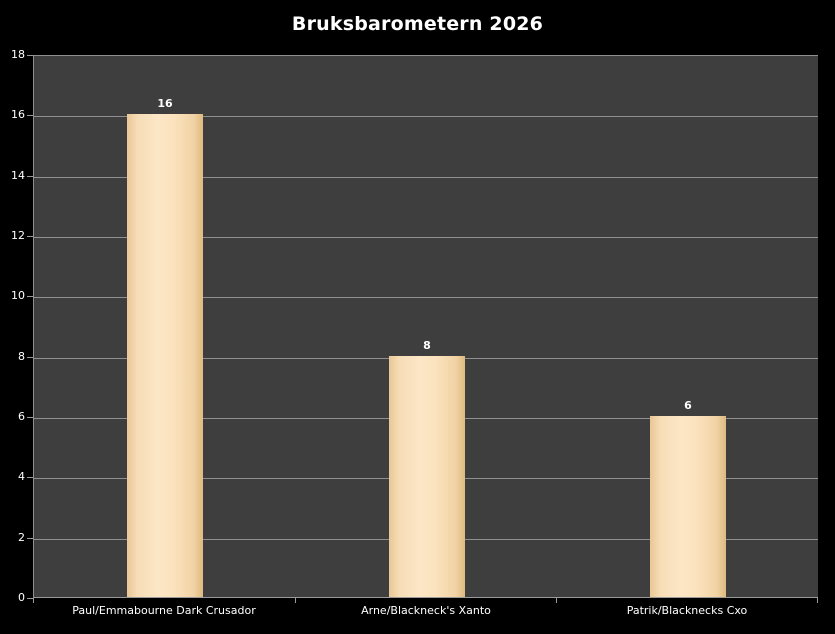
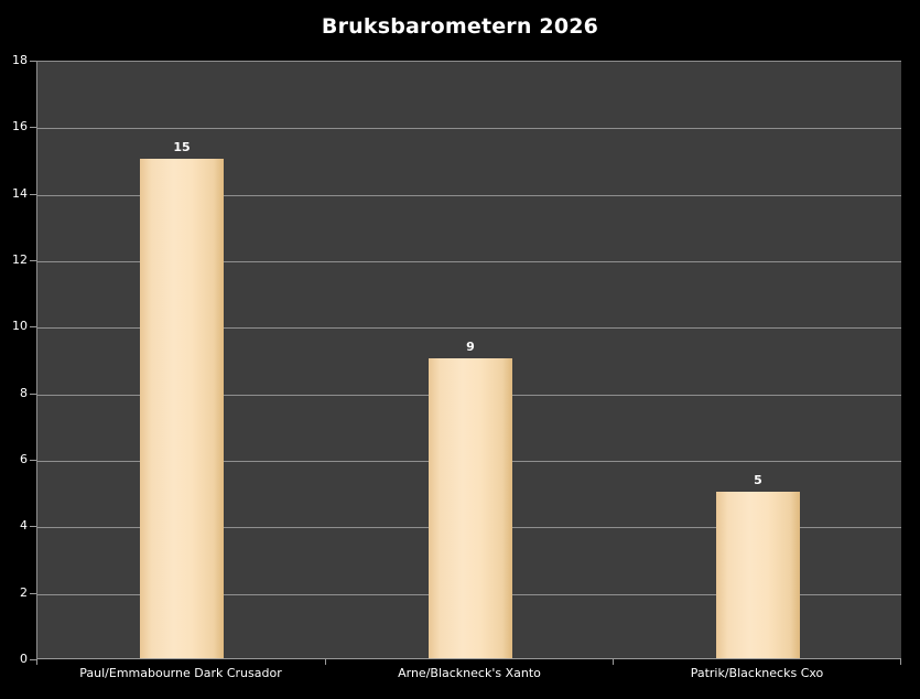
Paul/Emmabourne Dark Crusador: 16 -> 15
Arne/Blackneck's Xanto: 8 -> 9
Patrik/Blacknecks Cxo: 6 -> 5
